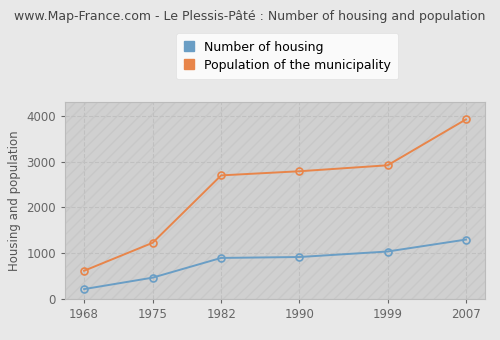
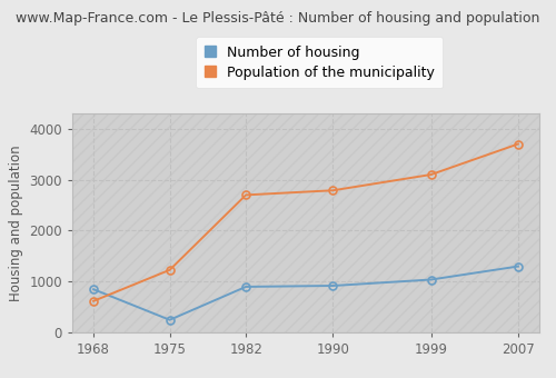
Number of housing/1968: 220 -> 850
Number of housing/1975: 470 -> 250
Population of the municipality/1999: 2920 -> 3100
Population of the municipality/2007: 3920 -> 3700
